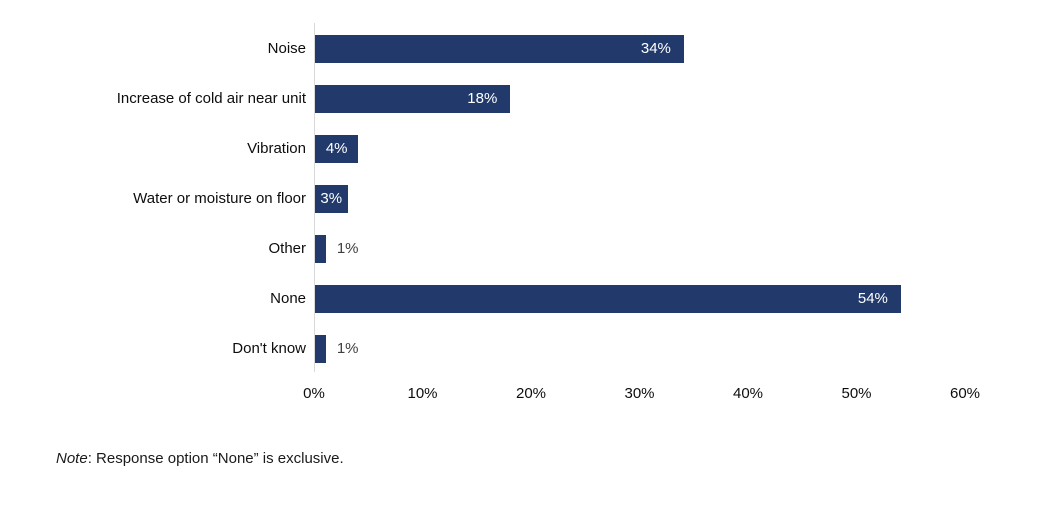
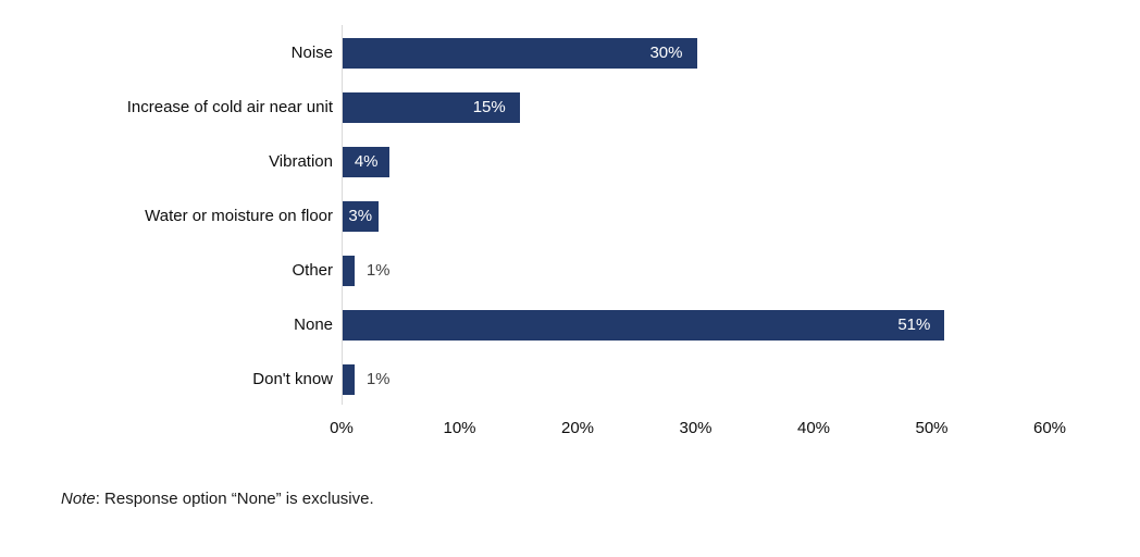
Noise: 34% -> 30%
Increase of cold air near unit: 18% -> 15%
None: 54% -> 51%
